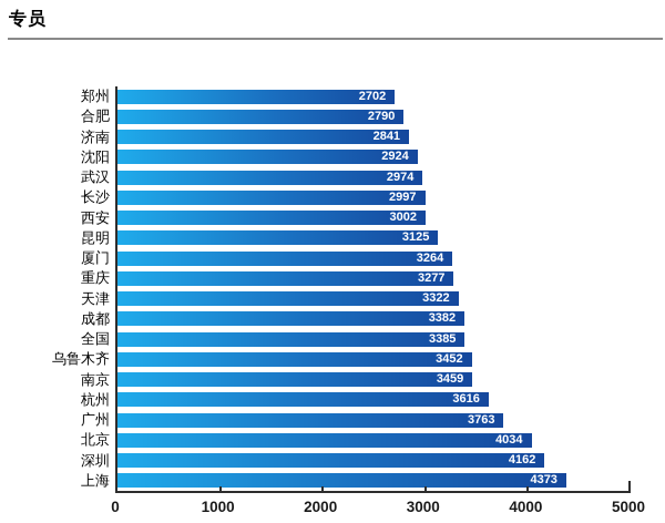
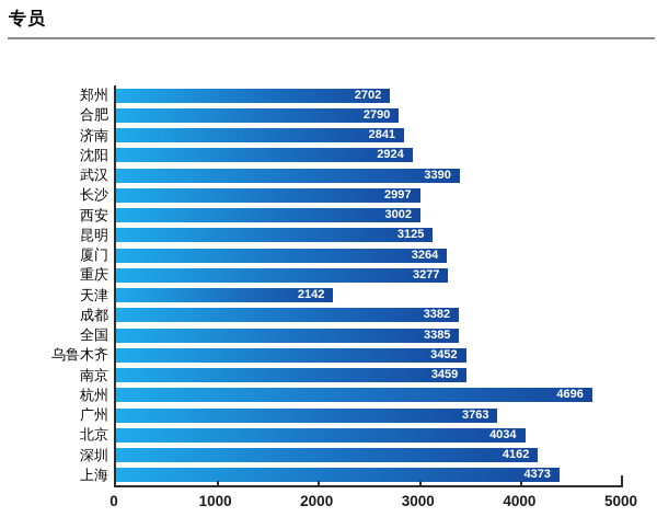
武汉: 2974 -> 3390
天津: 3322 -> 2142
杭州: 3616 -> 4696
